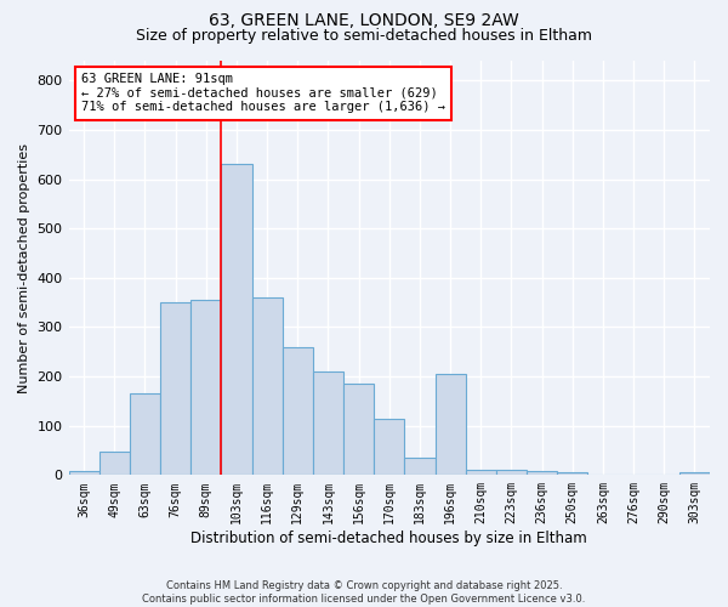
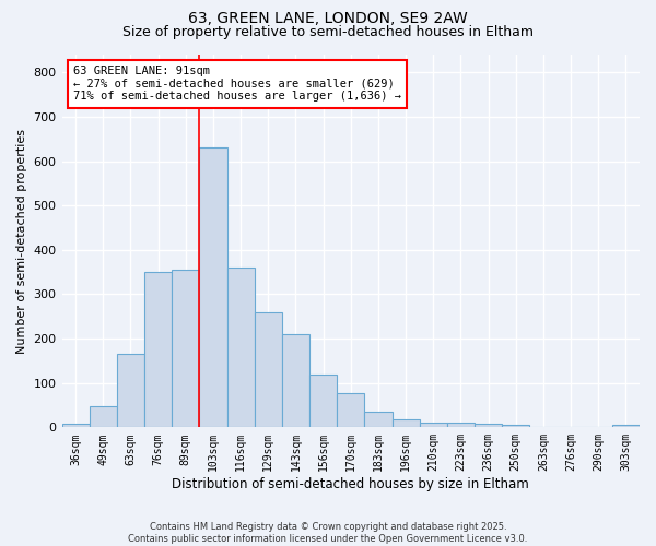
156sqm: 185 -> 120
170sqm: 115 -> 78
196sqm: 205 -> 18
